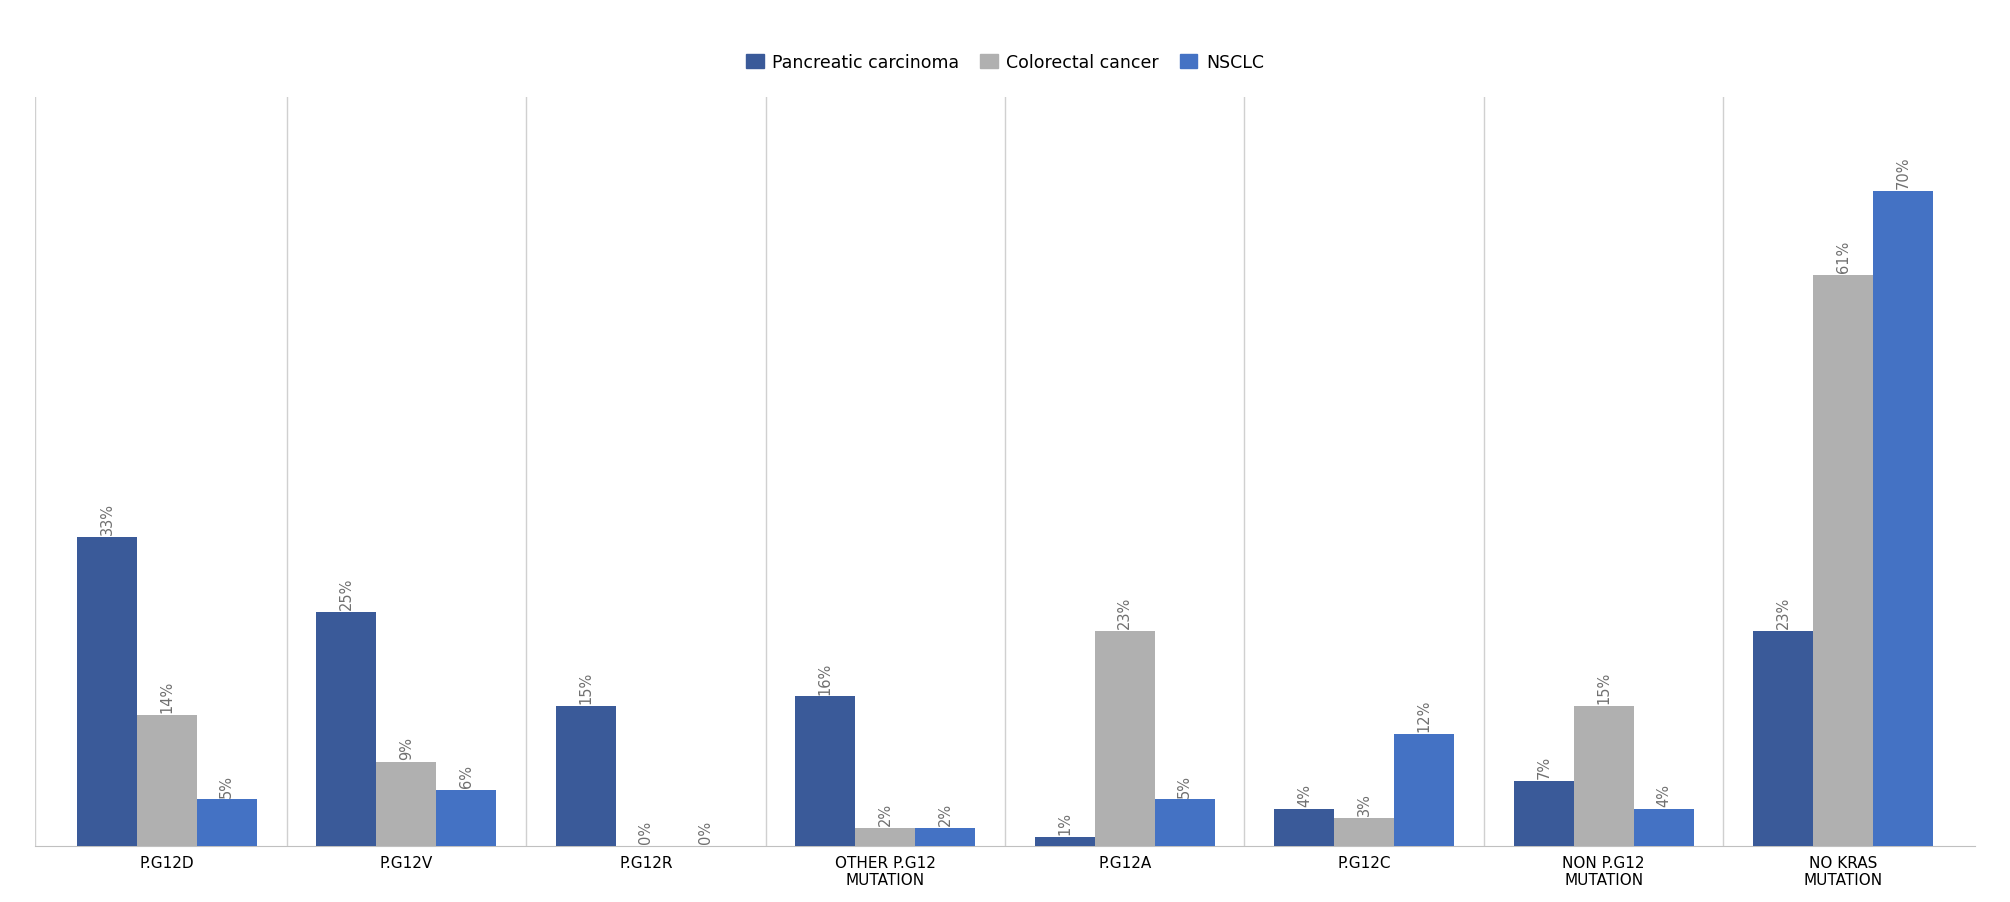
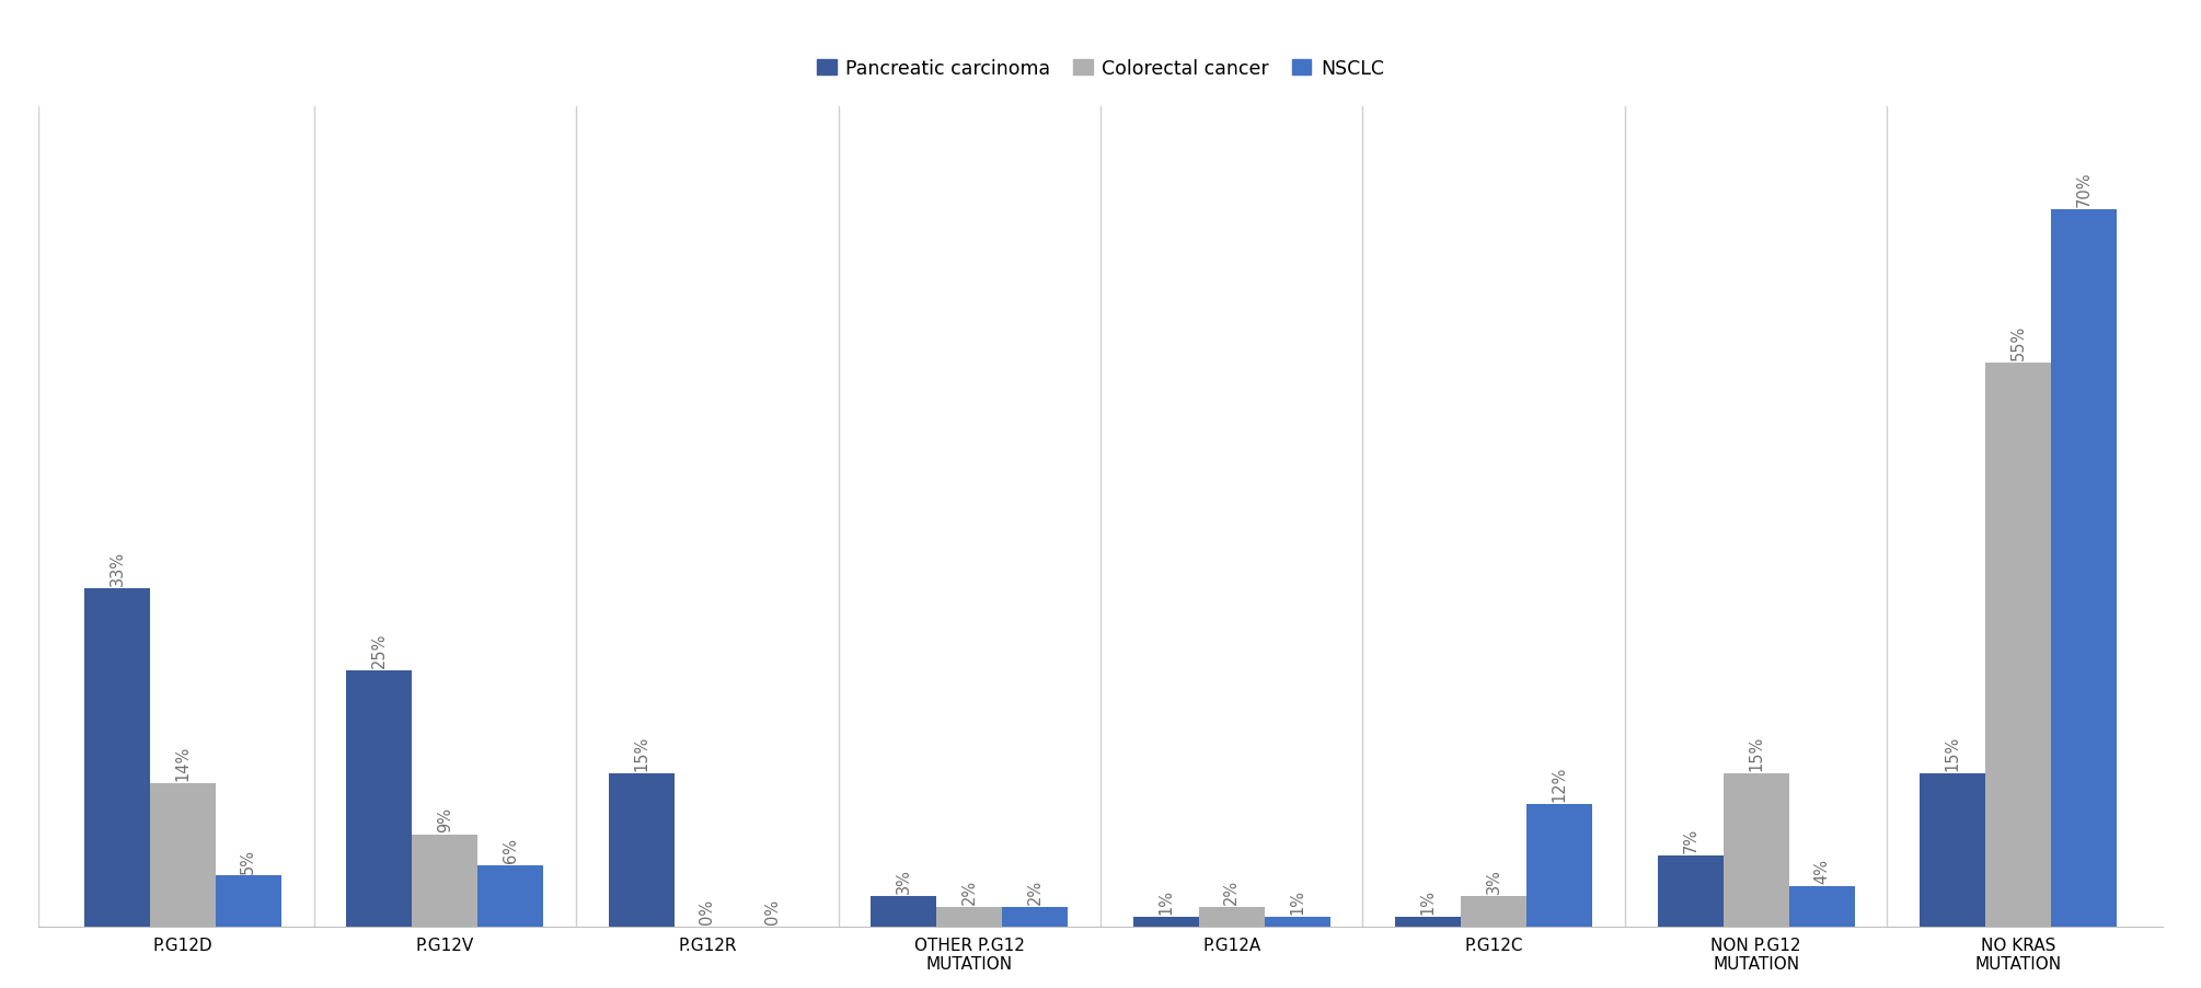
Pancreatic carcinoma/OTHER P.G12 MUTATION: 16% -> 3%
Colorectal cancer/P.G12A: 23% -> 2%
NSCLC/P.G12A: 5% -> 1%
Pancreatic carcinoma/P.G12C: 4% -> 1%
Pancreatic carcinoma/NO KRAS MUTATION: 23% -> 15%
Colorectal cancer/NO KRAS MUTATION: 61% -> 55%
